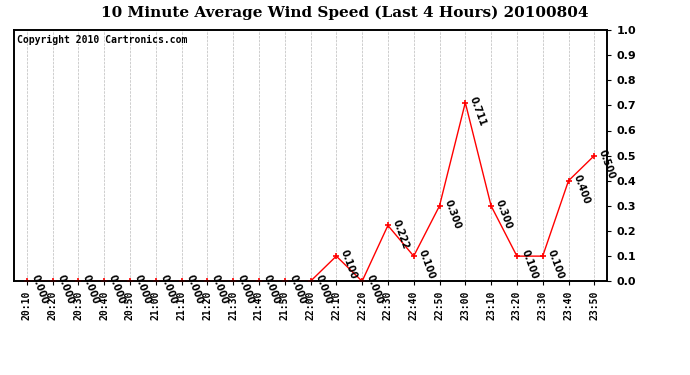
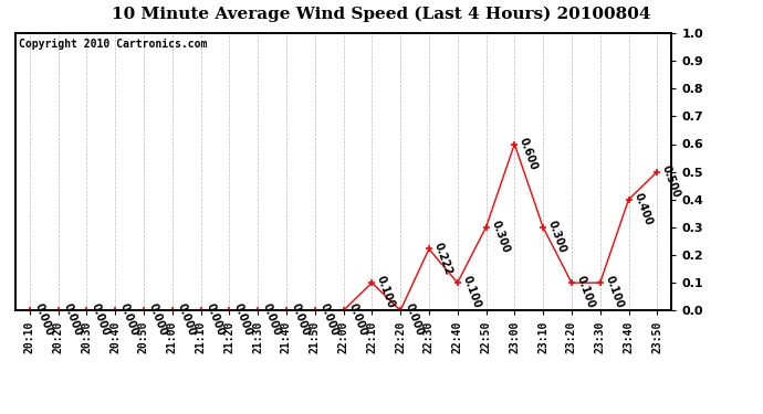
23:00: 0.711 -> 0.600
